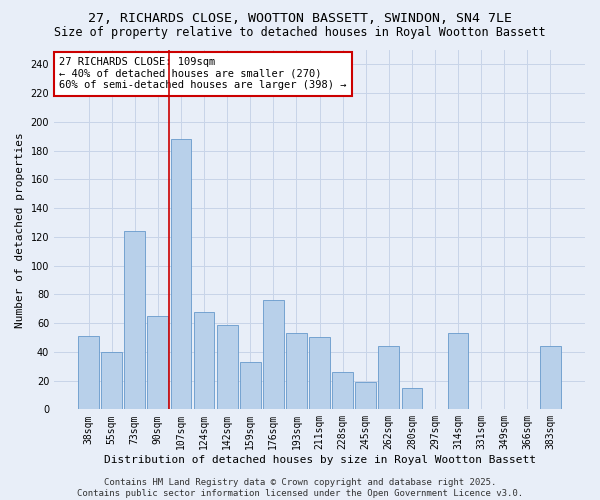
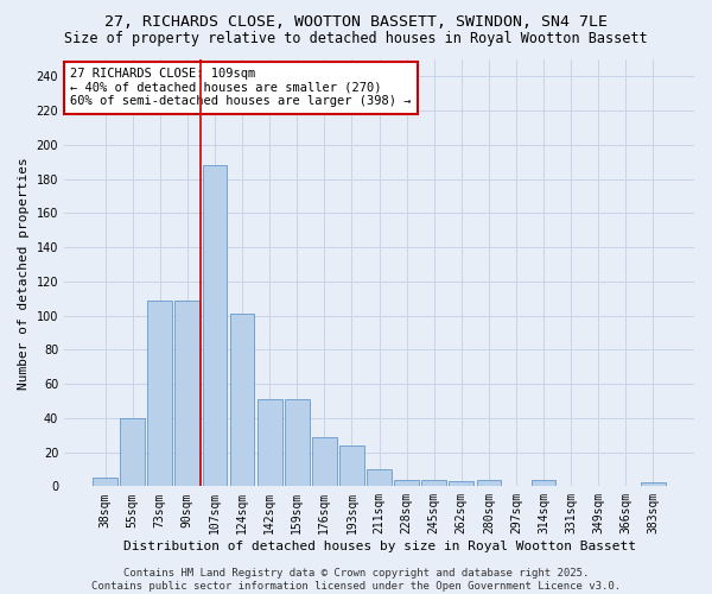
38sqm: 51 -> 5
73sqm: 124 -> 109
90sqm: 65 -> 109
124sqm: 68 -> 101
142sqm: 59 -> 51
159sqm: 33 -> 51
176sqm: 76 -> 29
193sqm: 53 -> 24
211sqm: 50 -> 10
228sqm: 26 -> 4
245sqm: 19 -> 4
262sqm: 44 -> 3
280sqm: 15 -> 4
314sqm: 53 -> 4
383sqm: 44 -> 2
